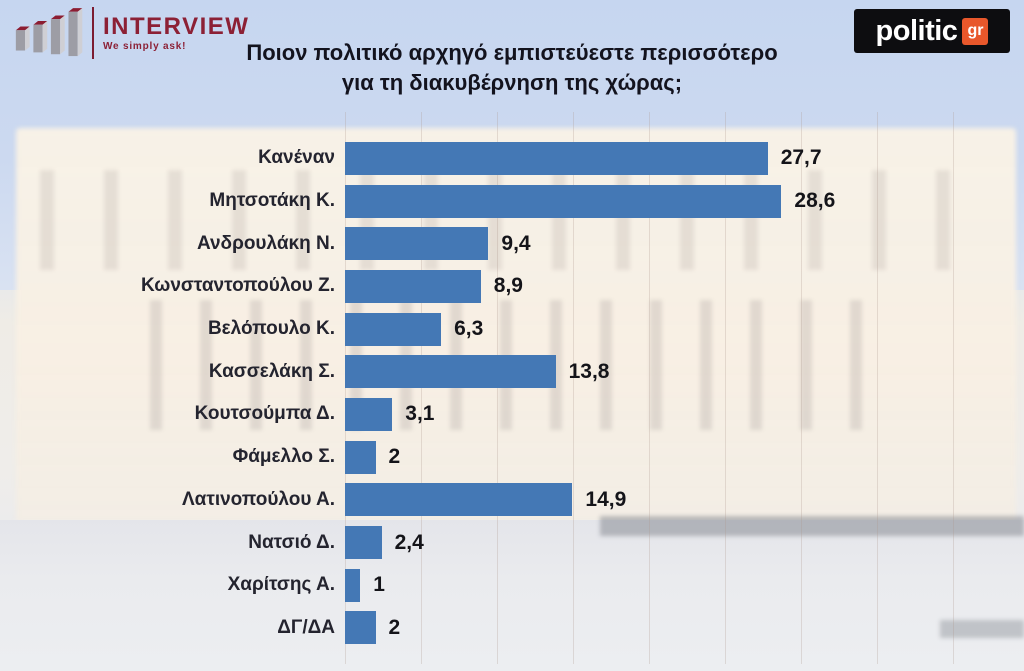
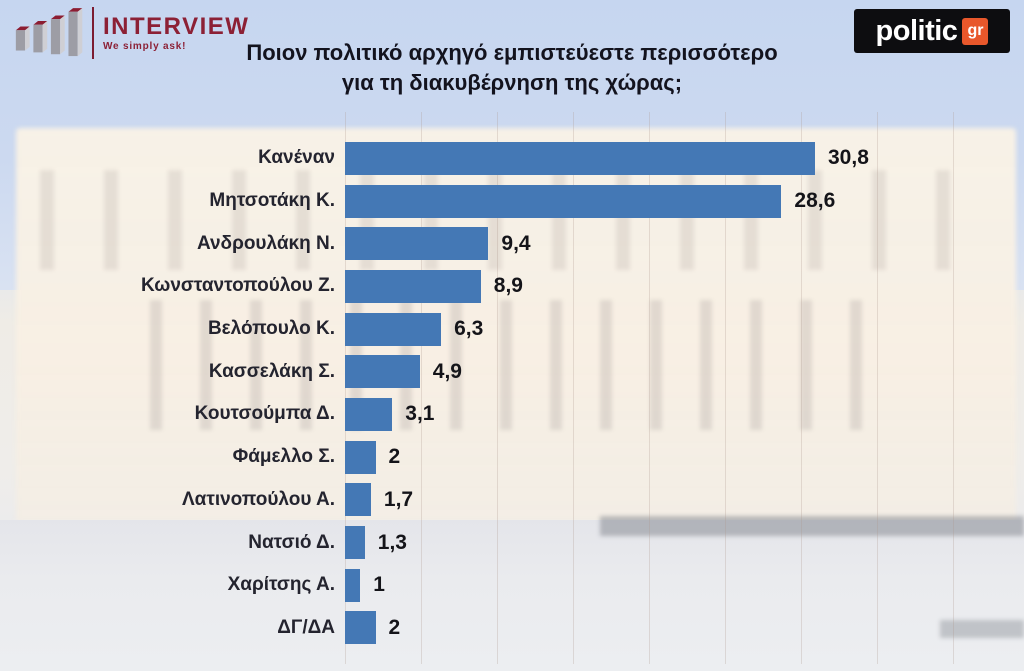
Κανέναν: 27,7 -> 30,8
Κασσελάκη Σ.: 13,8 -> 4,9
Λατινοπούλου Α.: 14,9 -> 1,7
Νατσιό Δ.: 2,4 -> 1,3
